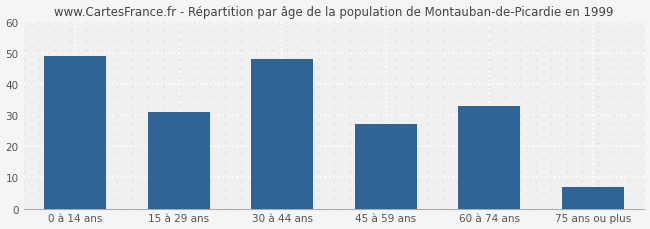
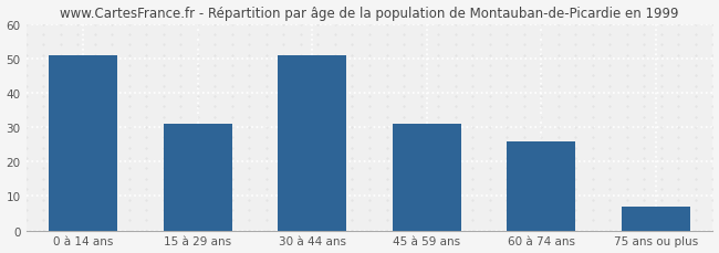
0 à 14 ans: 49 -> 51
30 à 44 ans: 48 -> 51
45 à 59 ans: 27 -> 31
60 à 74 ans: 33 -> 26
